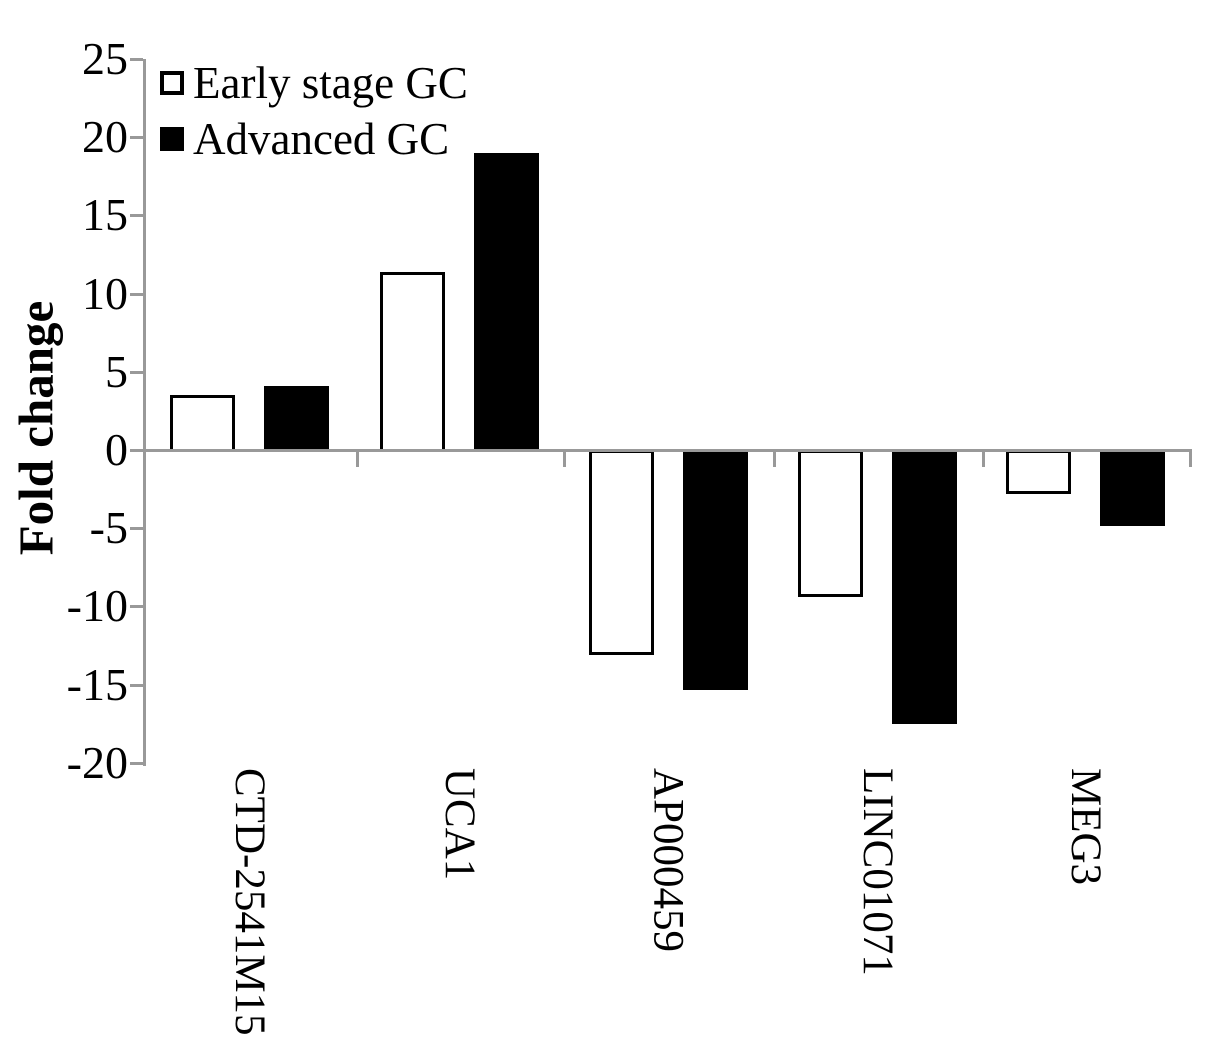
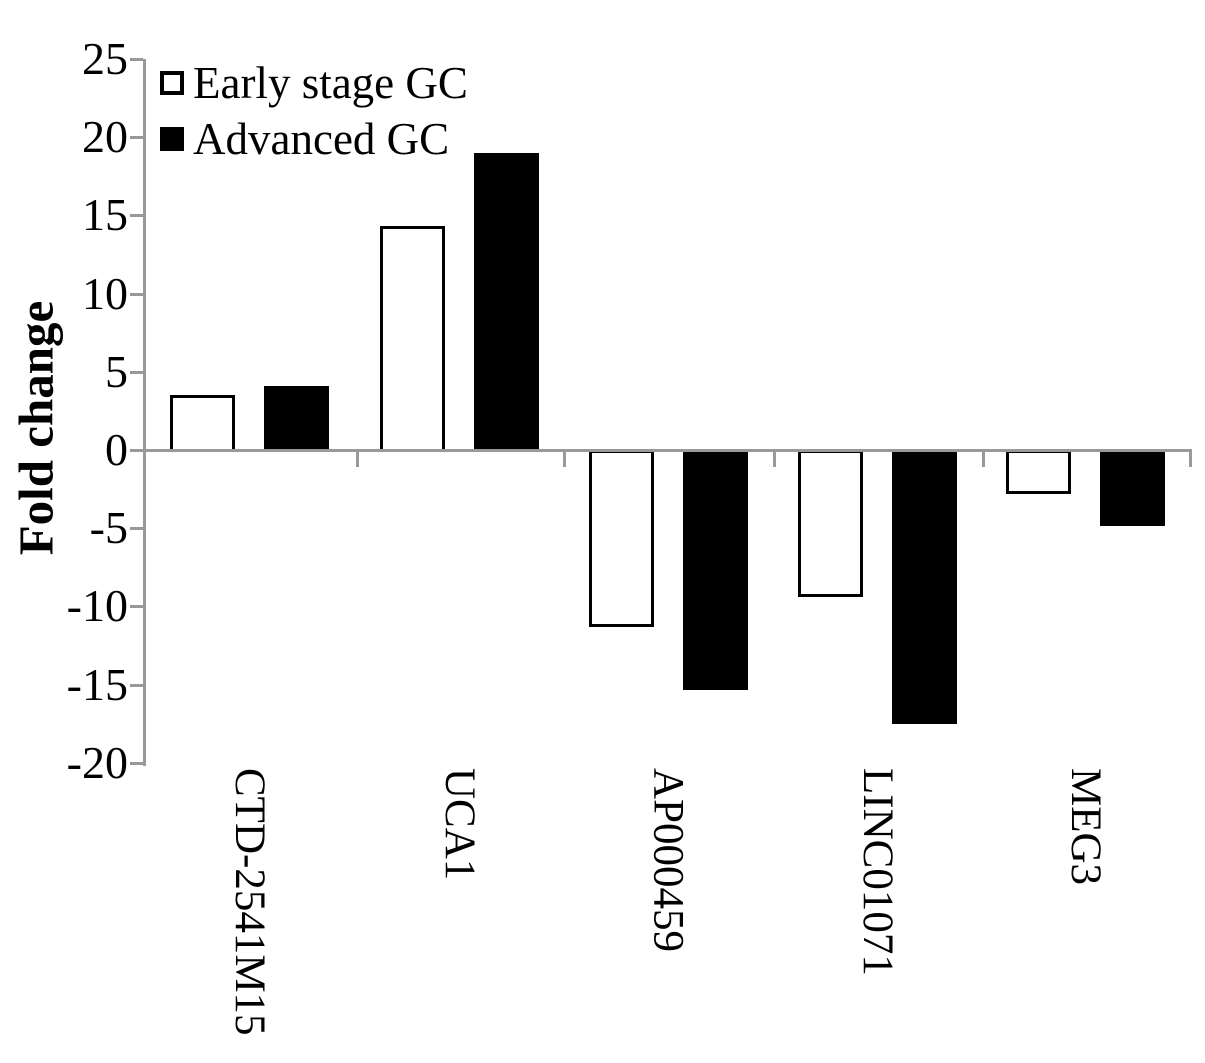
Early stage GC/UCA1: 11.4 -> 14.3
Early stage GC/AP000459: -13.0 -> -11.2
